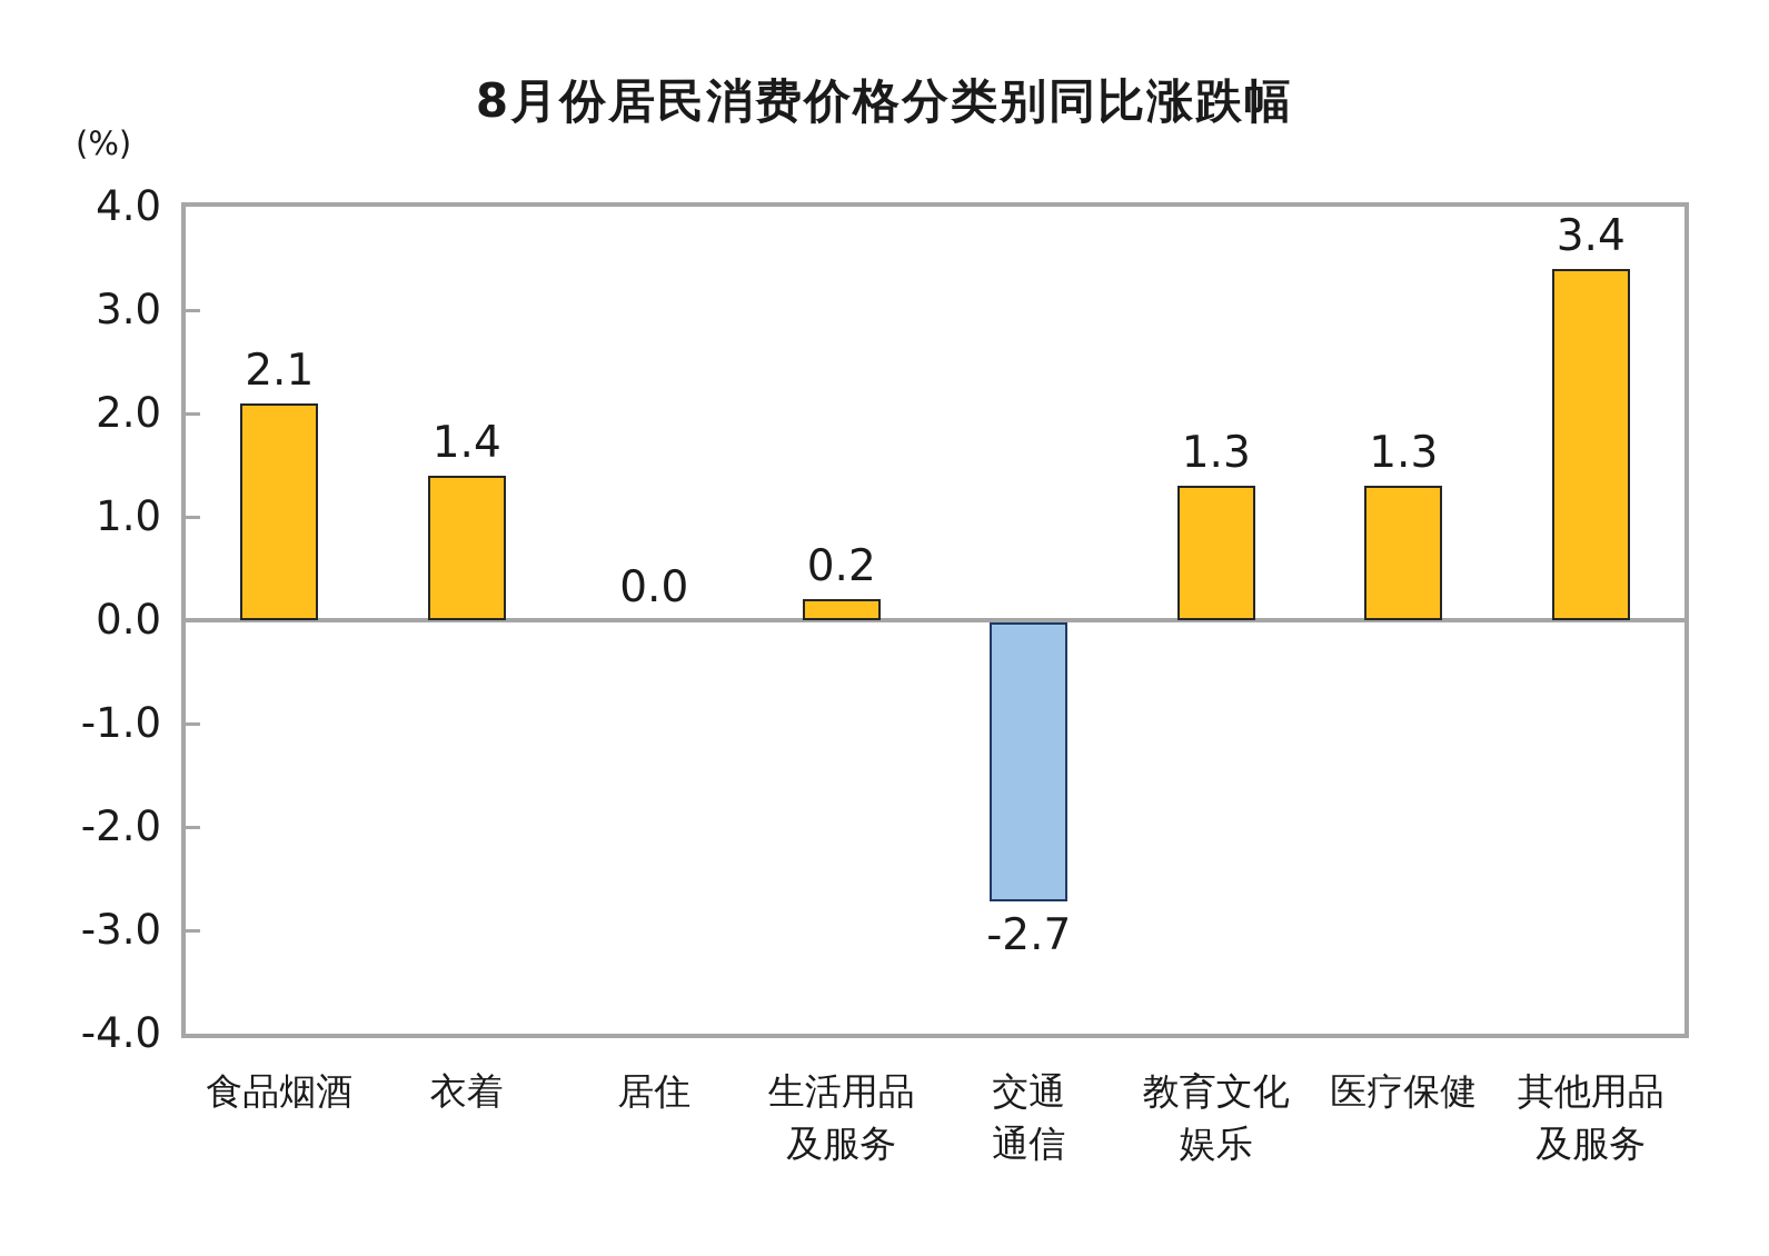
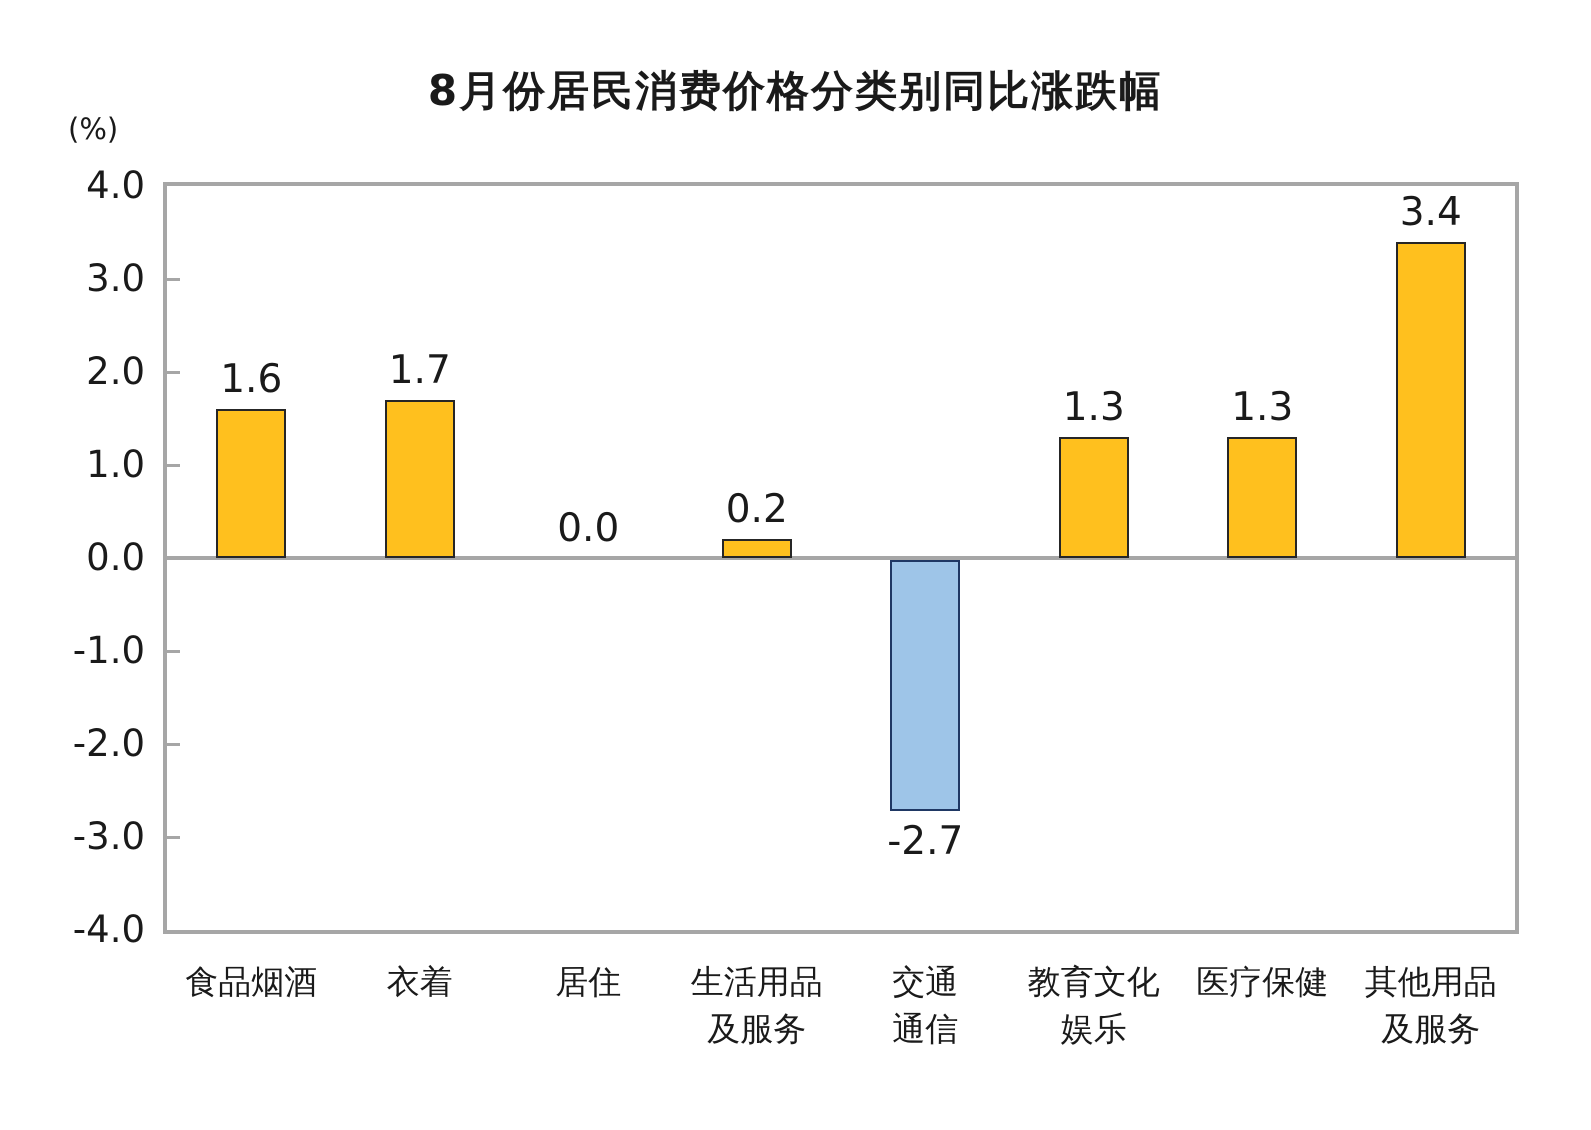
食品烟酒: 2.1 -> 1.6
衣着: 1.4 -> 1.7
